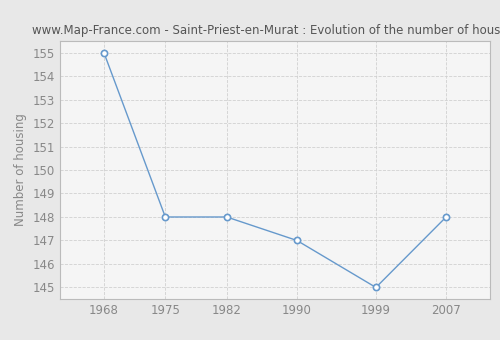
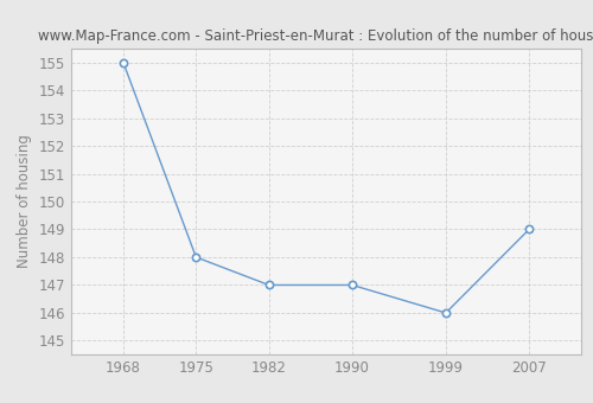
1982: 148 -> 147
1999: 145 -> 146
2007: 148 -> 149
